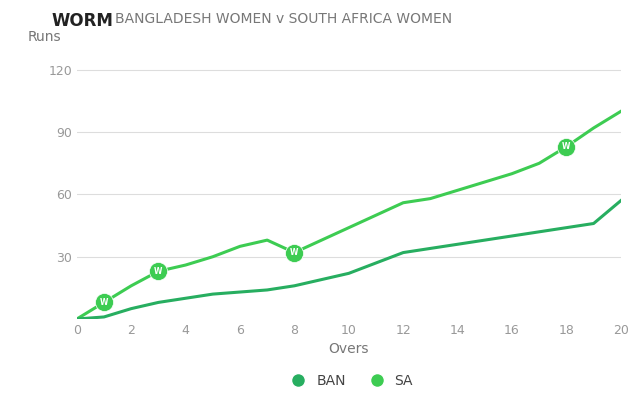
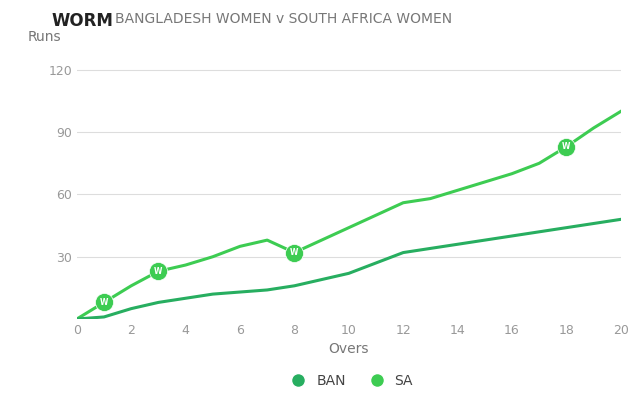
BAN/20: 57 -> 48
